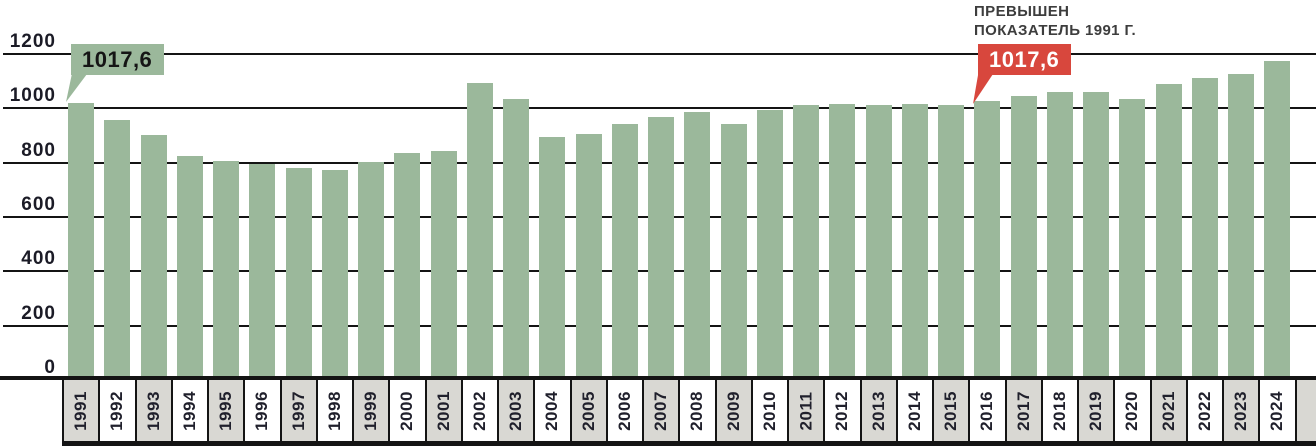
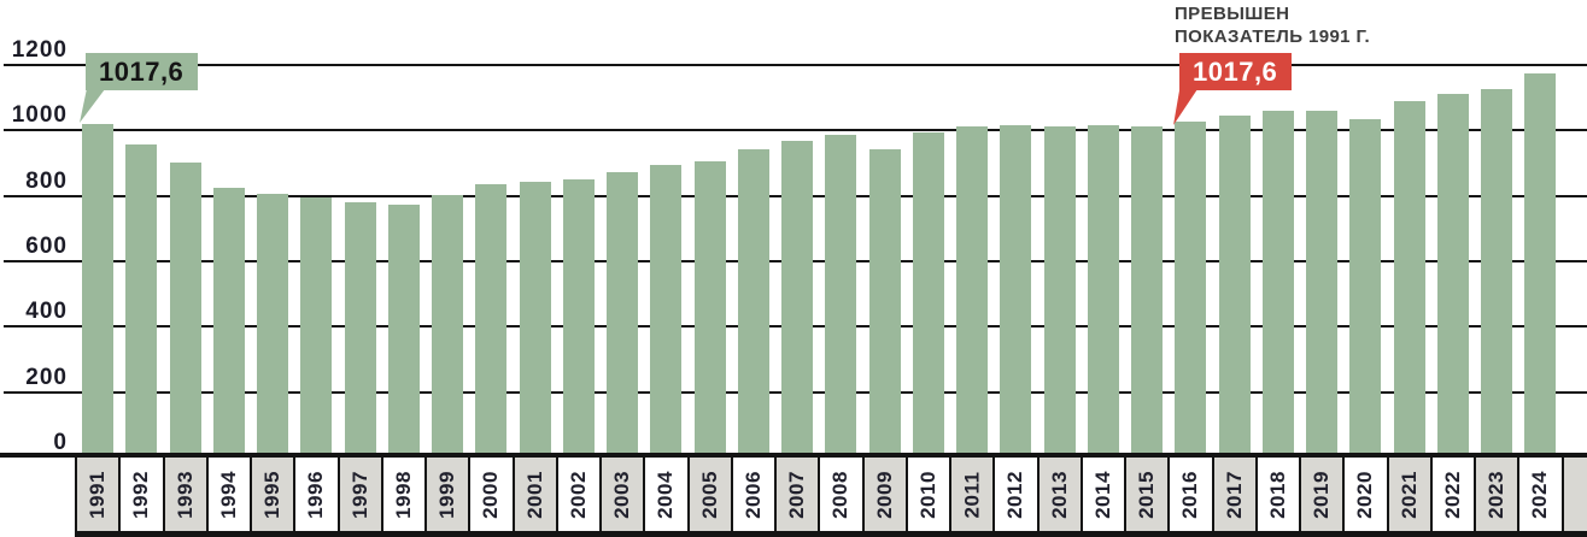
2002: 1090 -> 840
2003: 1030 -> 870
